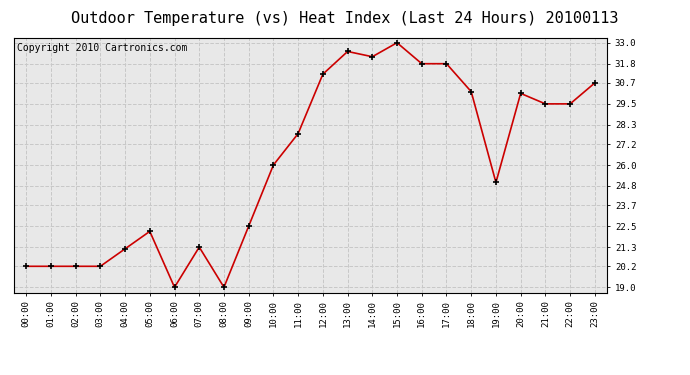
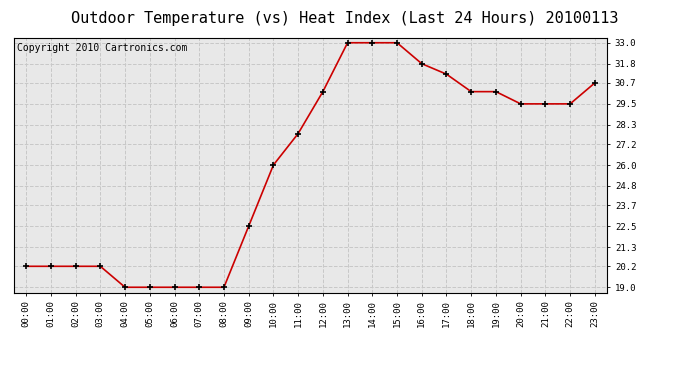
04:00: 21.2 -> 19.0
05:00: 22.2 -> 19.0
07:00: 21.3 -> 19.0
12:00: 31.2 -> 30.2
13:00: 32.5 -> 33.0
14:00: 32.2 -> 33.0
17:00: 31.8 -> 31.2
19:00: 25.0 -> 30.2
20:00: 30.1 -> 29.5
